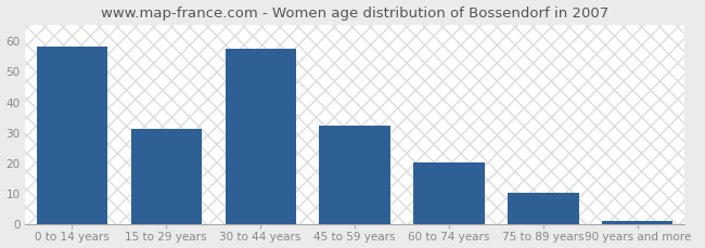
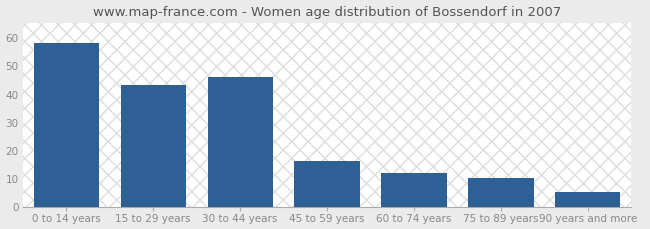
15 to 29 years: 31 -> 43
30 to 44 years: 57 -> 46
45 to 59 years: 32 -> 16
60 to 74 years: 20 -> 12
90 years and more: 1 -> 5
